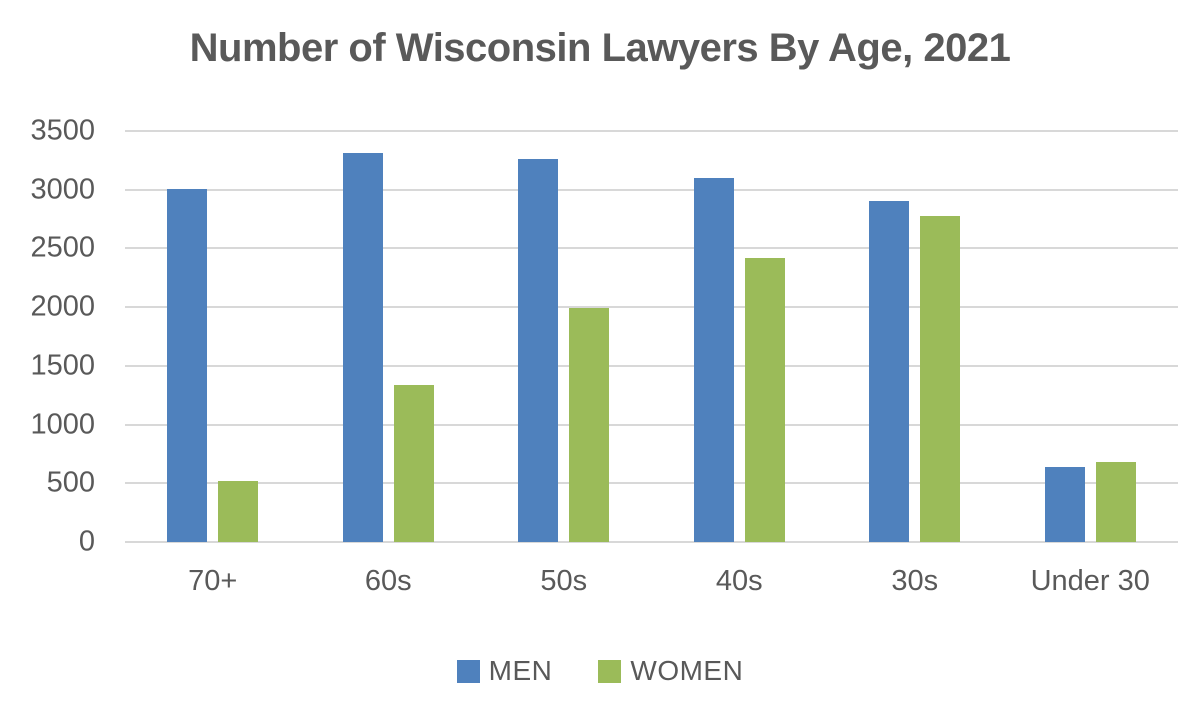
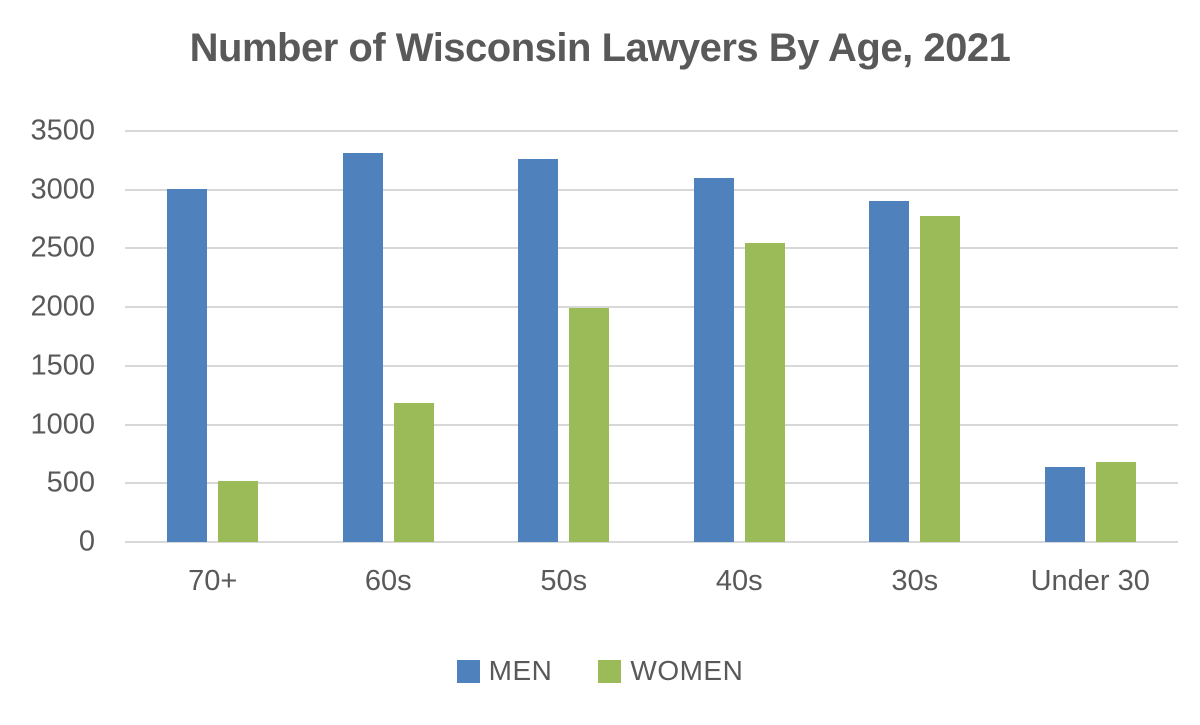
WOMEN/60s: 1340 -> 1180
WOMEN/40s: 2420 -> 2550
